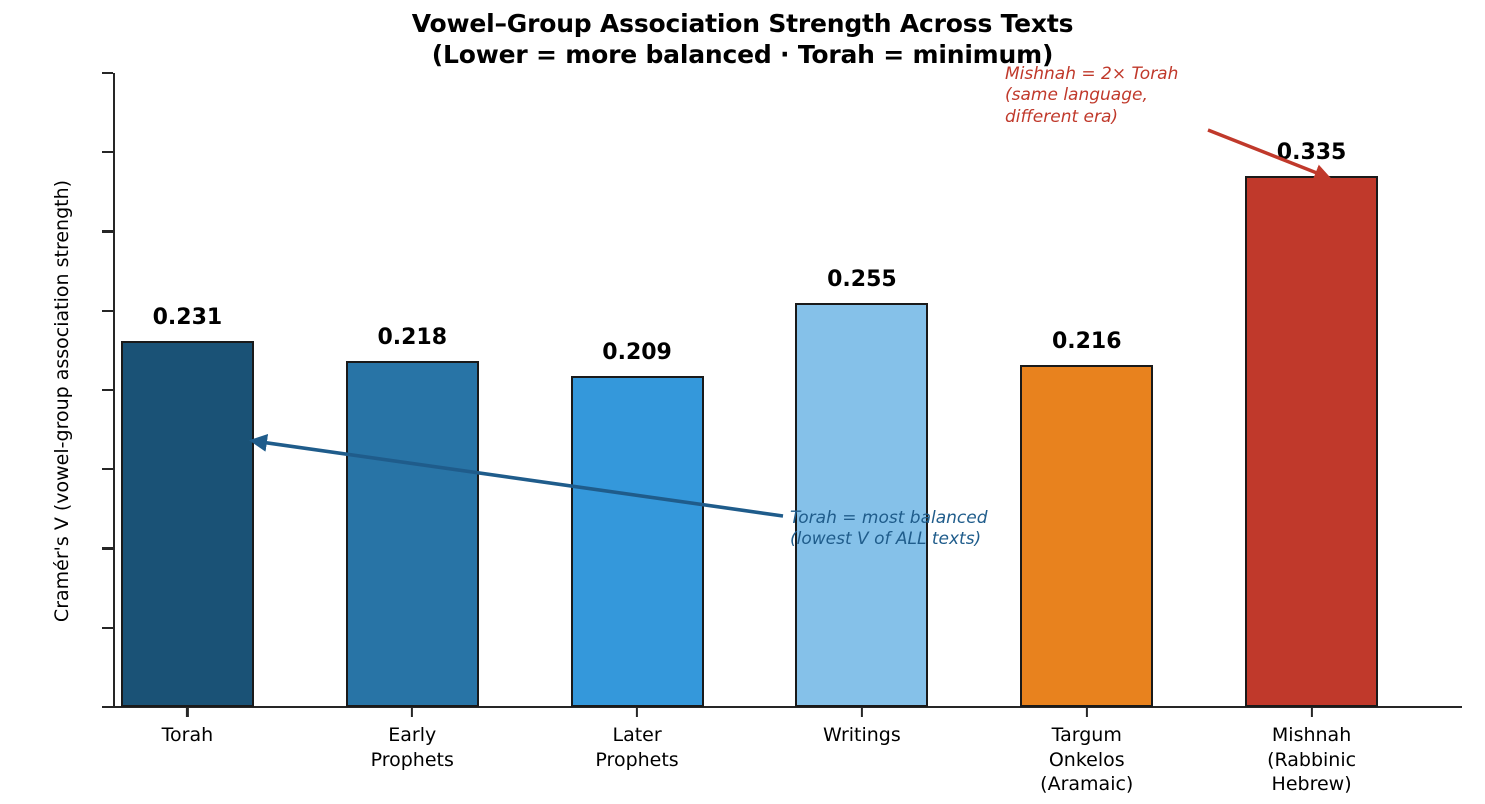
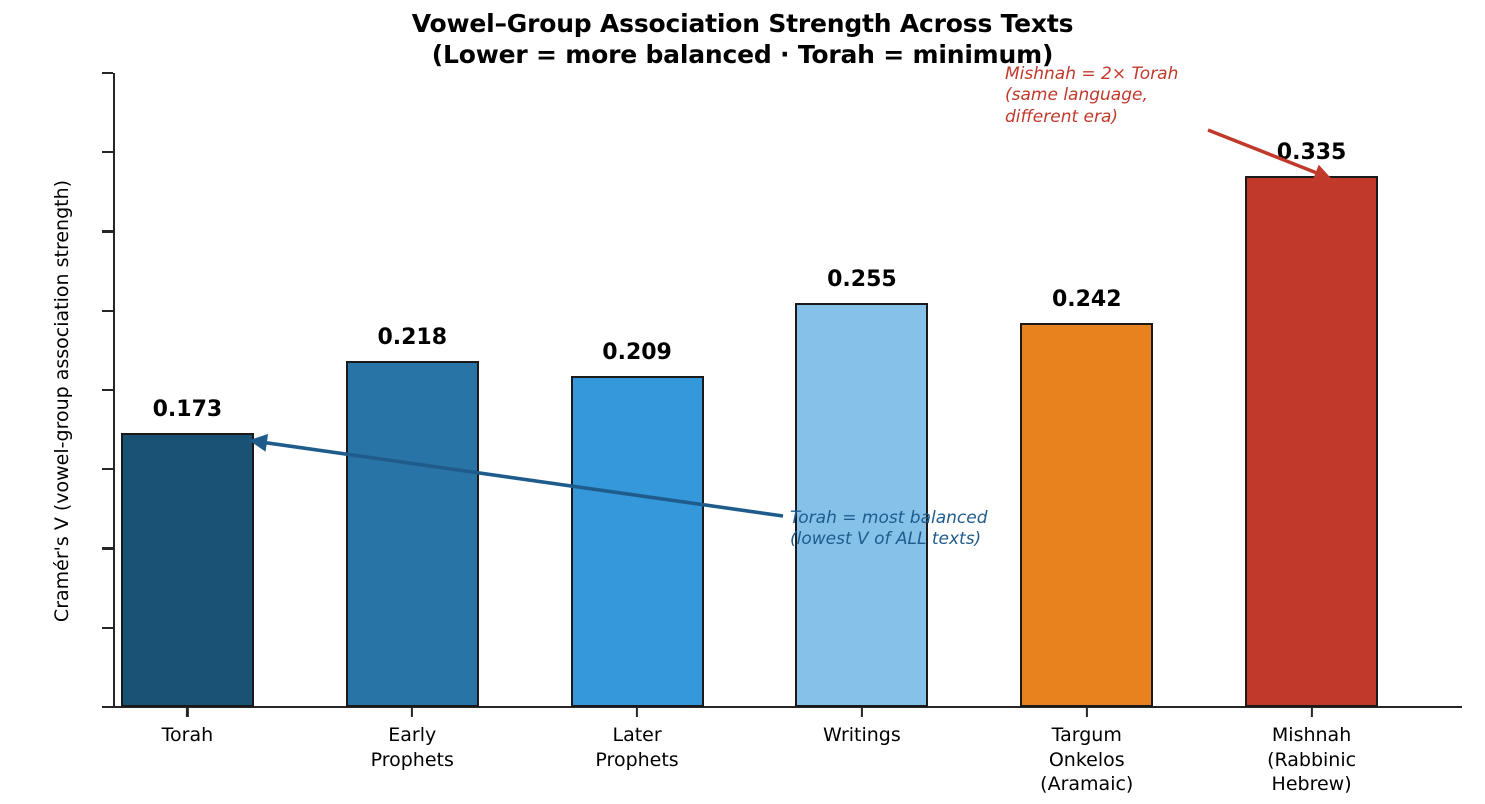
Torah: 0.231 -> 0.173
Targum Onkelos (Aramaic): 0.216 -> 0.242
